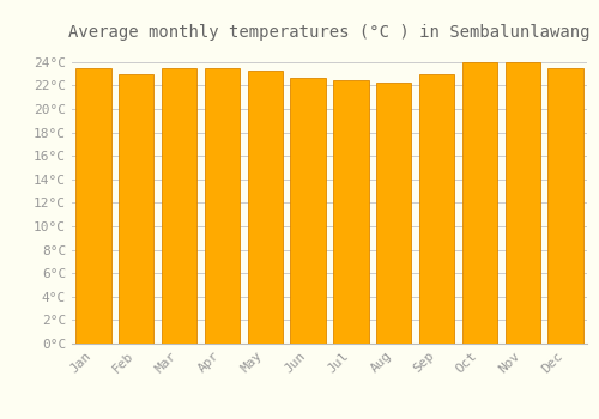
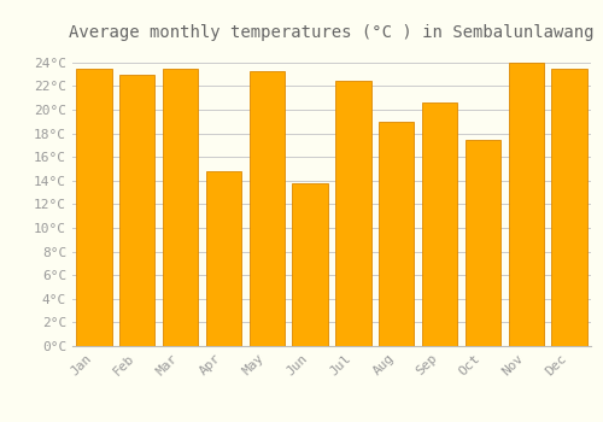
Apr: 23.5°C -> 14.8°C
Jun: 22.7°C -> 13.8°C
Aug: 22.2°C -> 19.0°C
Sep: 23.0°C -> 20.6°C
Oct: 24.0°C -> 17.4°C
